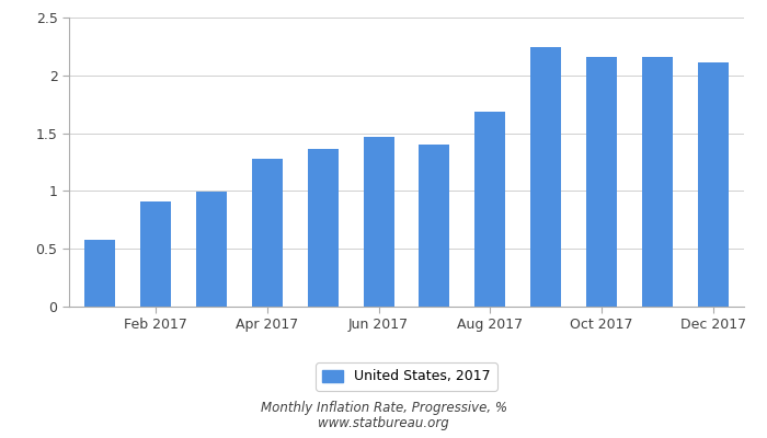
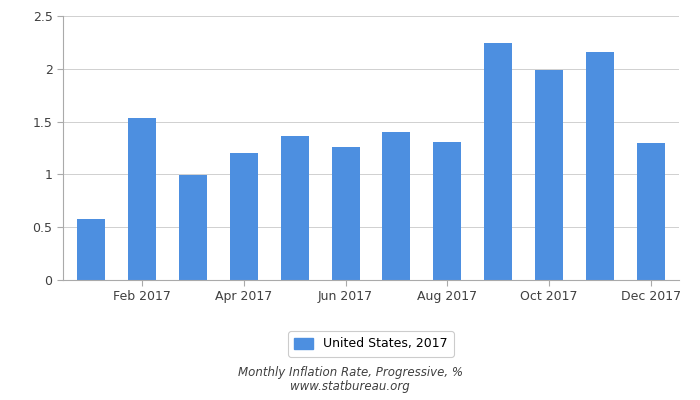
Feb 2017: 0.91 -> 1.53
Apr 2017: 1.28 -> 1.20
Jun 2017: 1.47 -> 1.26
Aug 2017: 1.69 -> 1.31
Oct 2017: 2.16 -> 1.99
Dec 2017: 2.11 -> 1.30
